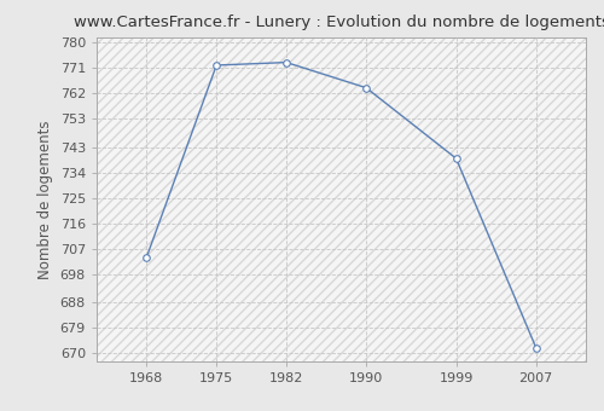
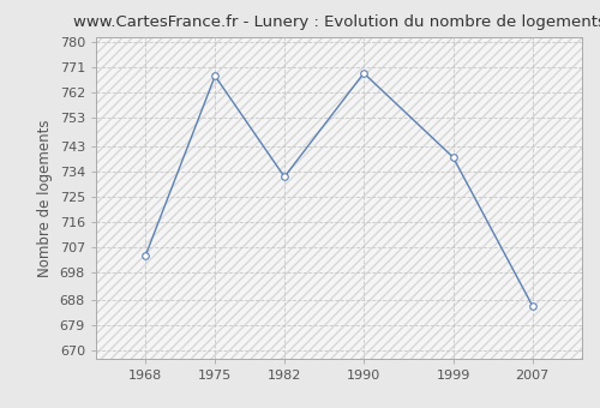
1975: 772 -> 768
1982: 773 -> 732
1990: 764 -> 769
2007: 672 -> 686
